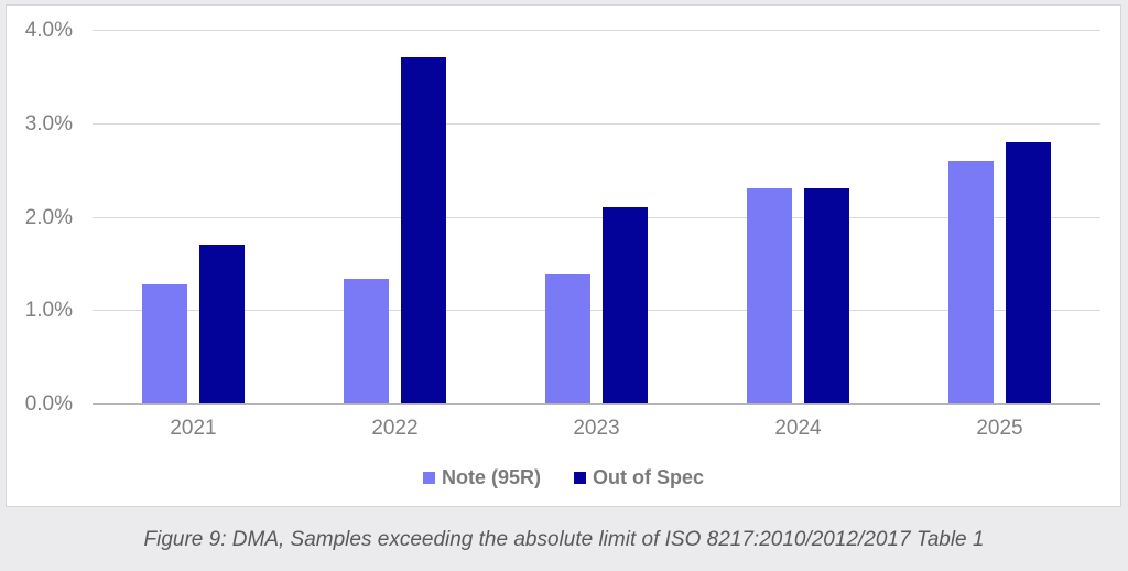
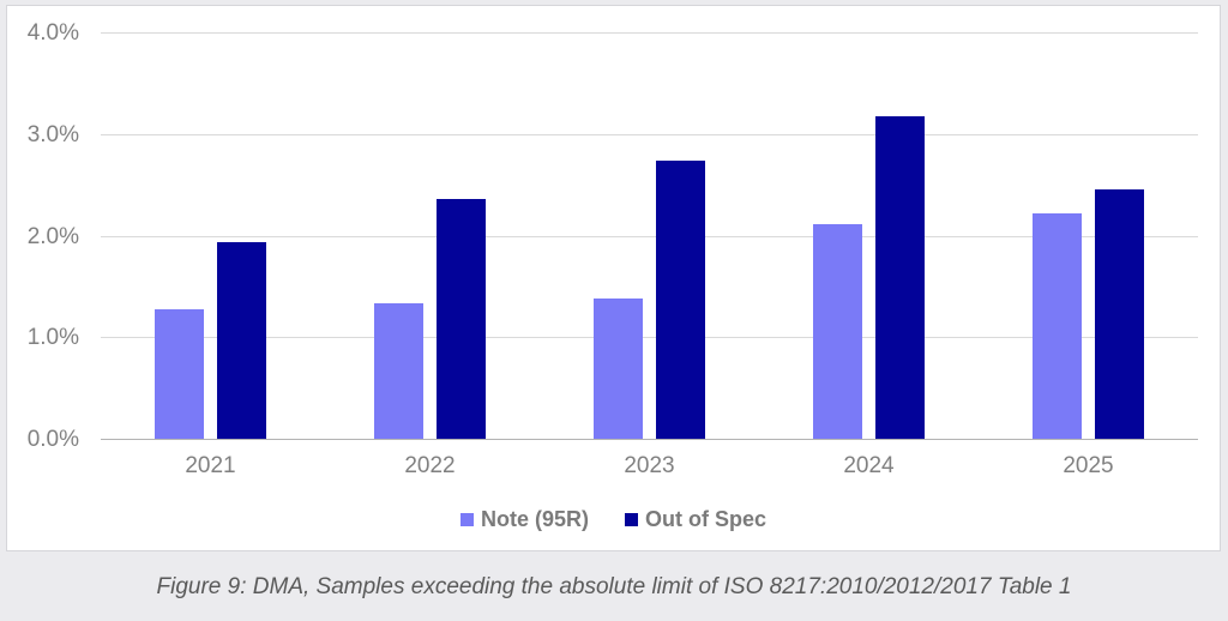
Out of Spec/2021: 1.7% -> 1.9%
Out of Spec/2022: 3.7% -> 2.4%
Out of Spec/2023: 2.1% -> 2.7%
Note (95R)/2024: 2.3% -> 2.1%
Out of Spec/2024: 2.3% -> 3.2%
Note (95R)/2025: 2.6% -> 2.2%
Out of Spec/2025: 2.8% -> 2.5%
